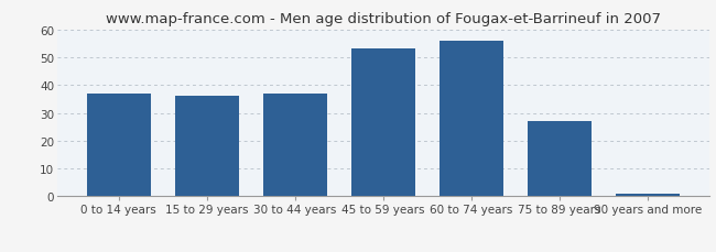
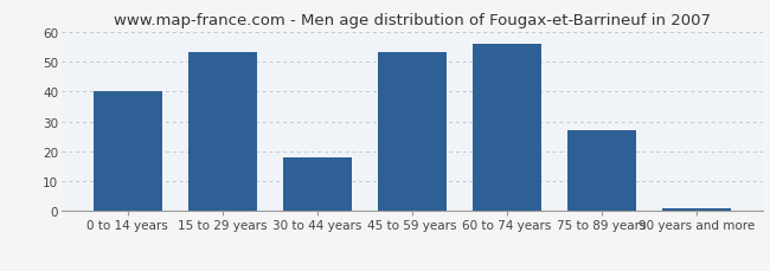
0 to 14 years: 37 -> 40
15 to 29 years: 36 -> 53
30 to 44 years: 37 -> 18
